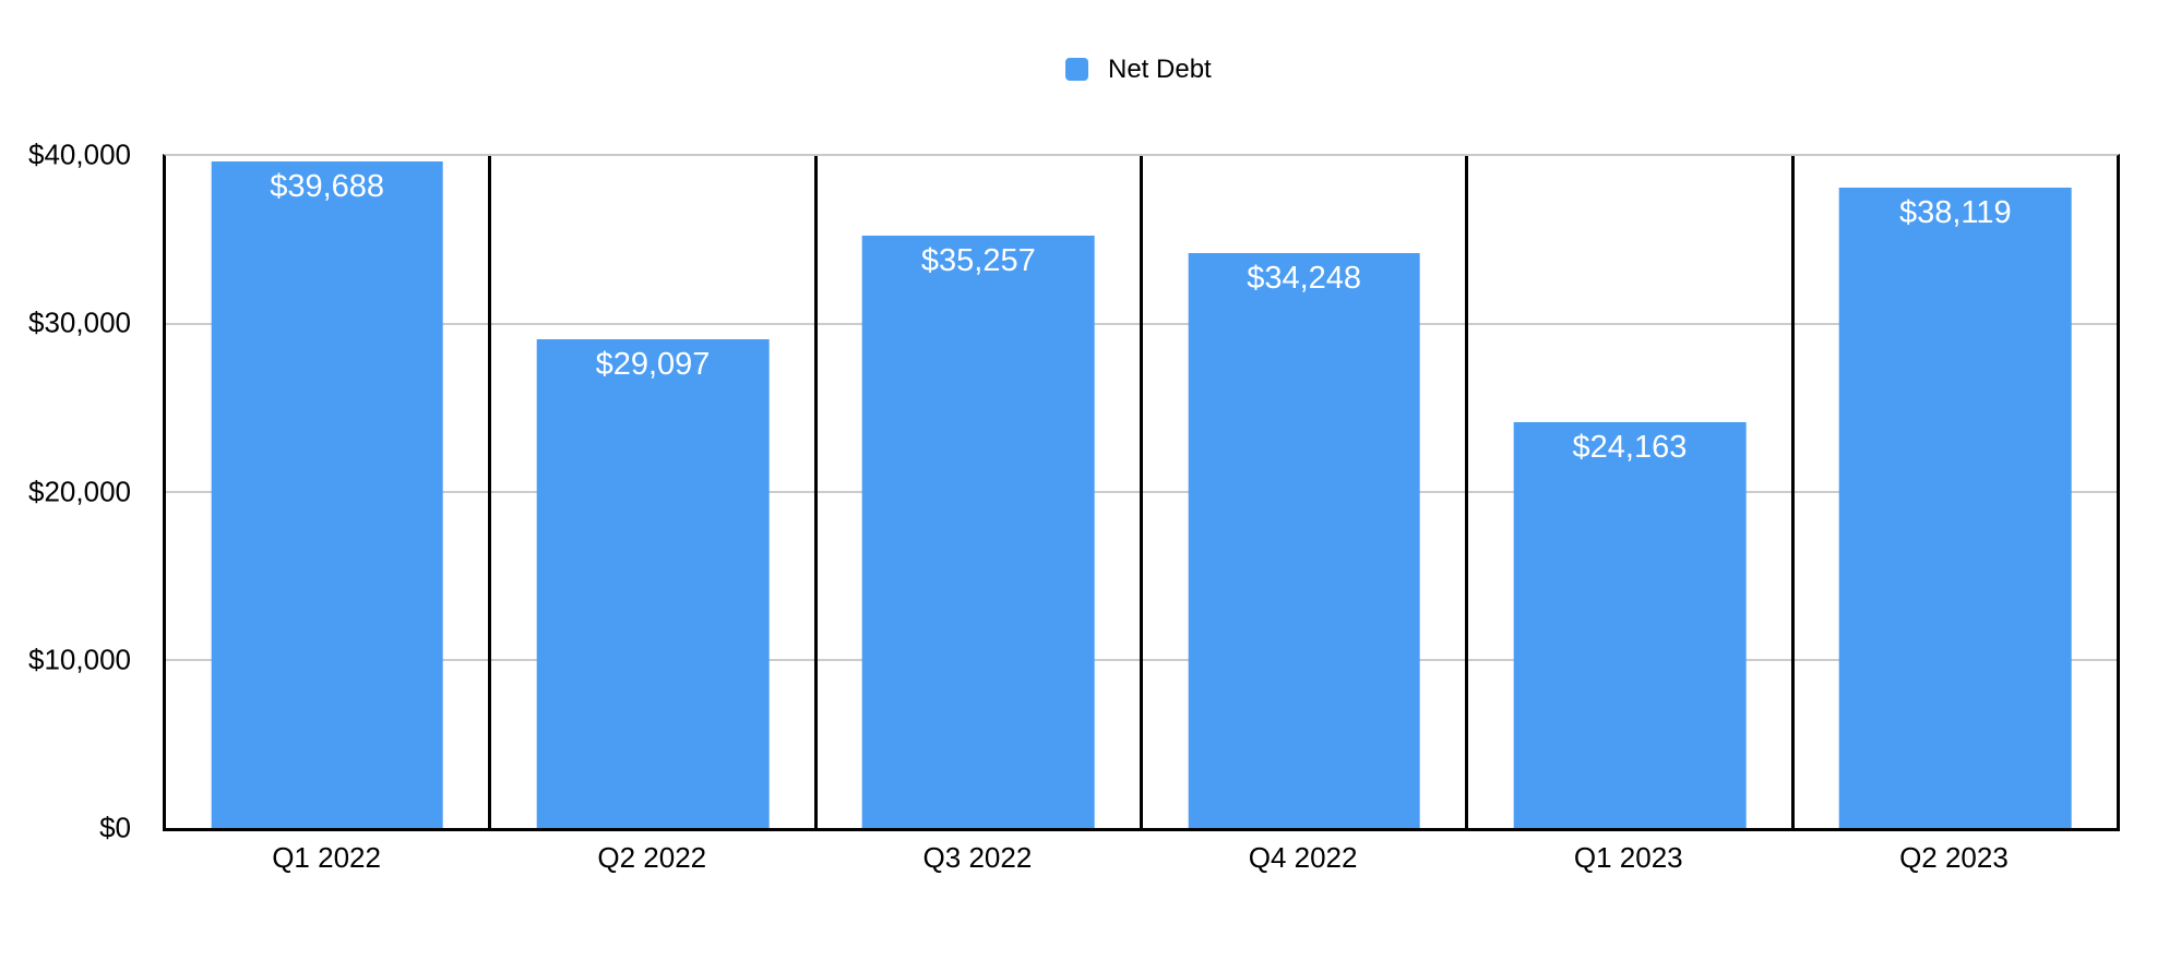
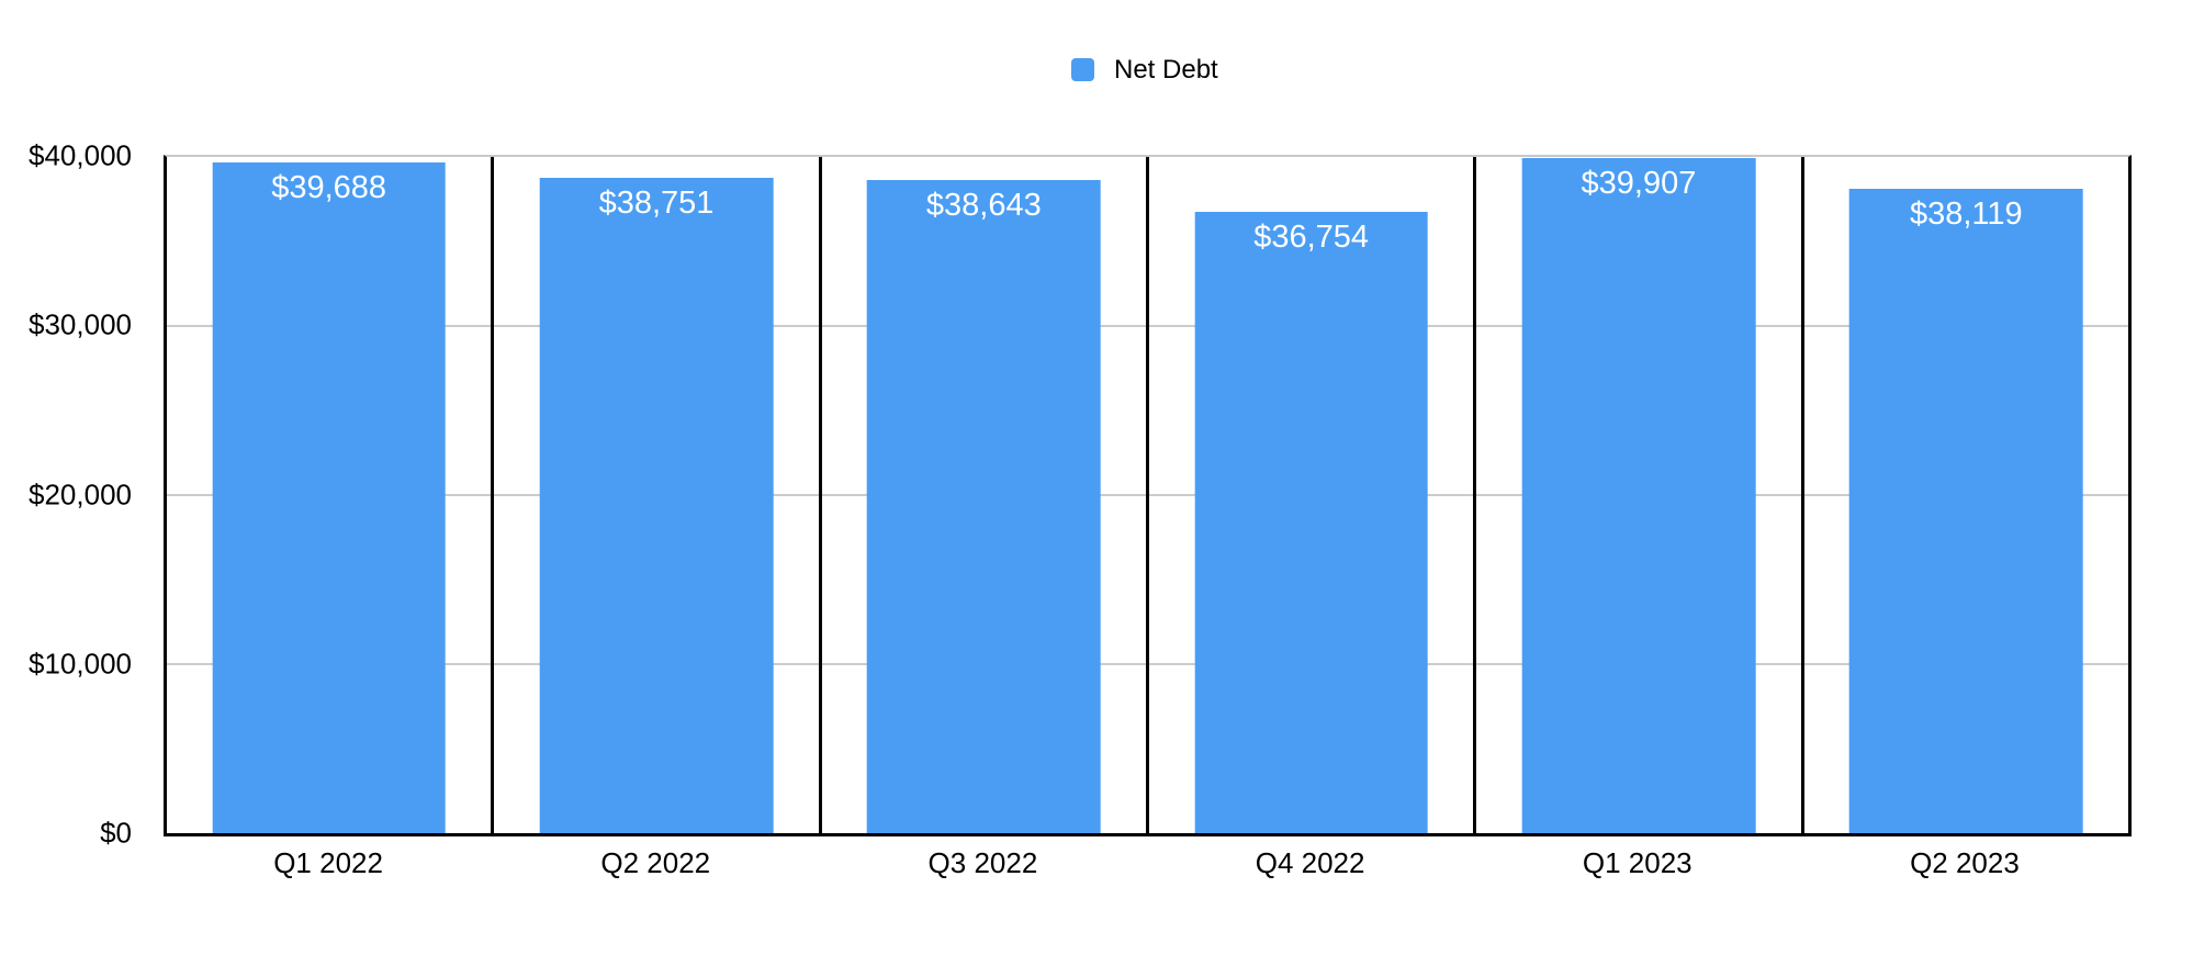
Q2 2022: $29,097 -> $38,751
Q3 2022: $35,257 -> $38,643
Q4 2022: $34,248 -> $36,754
Q1 2023: $24,163 -> $39,907
